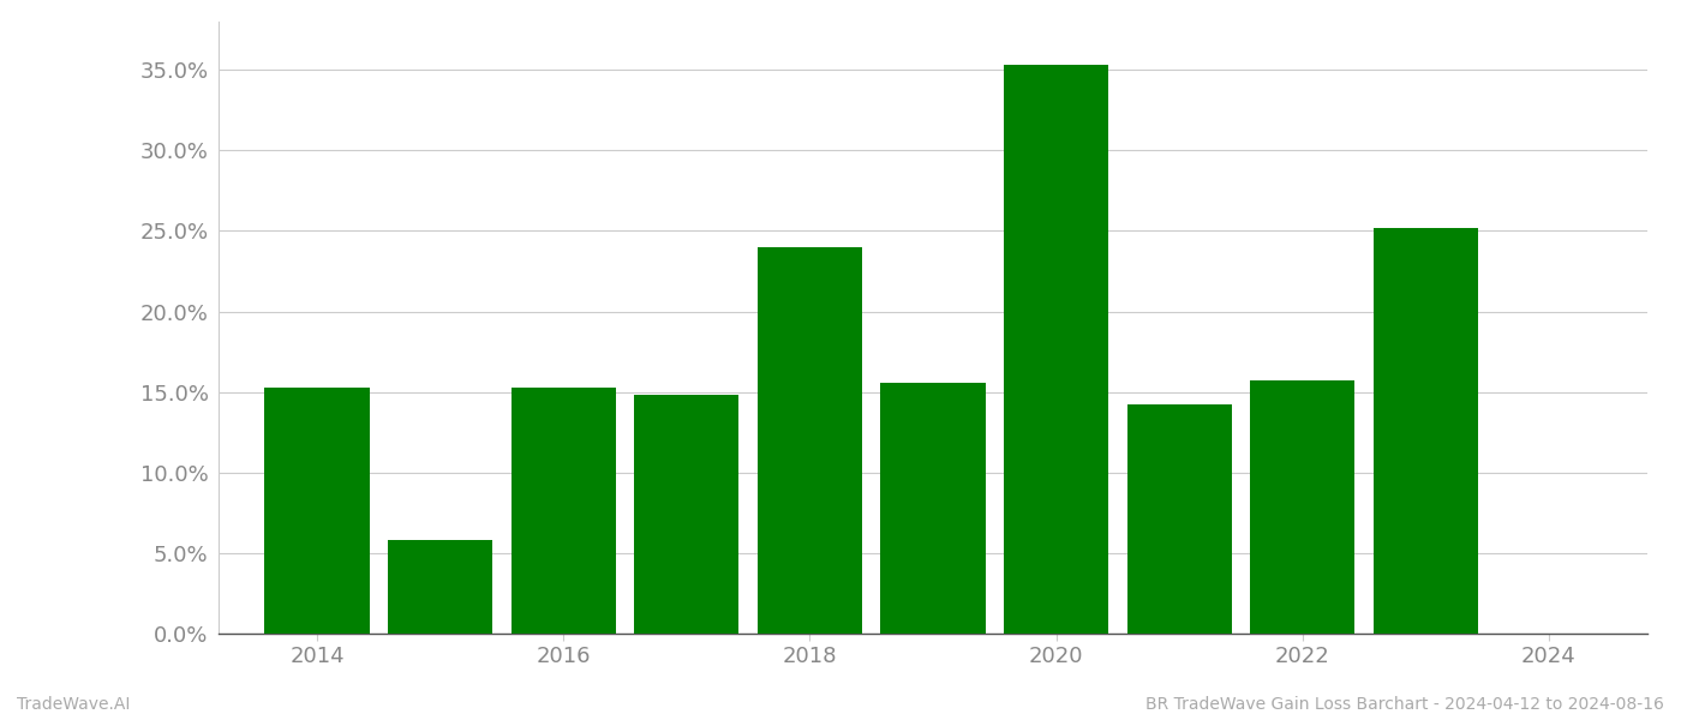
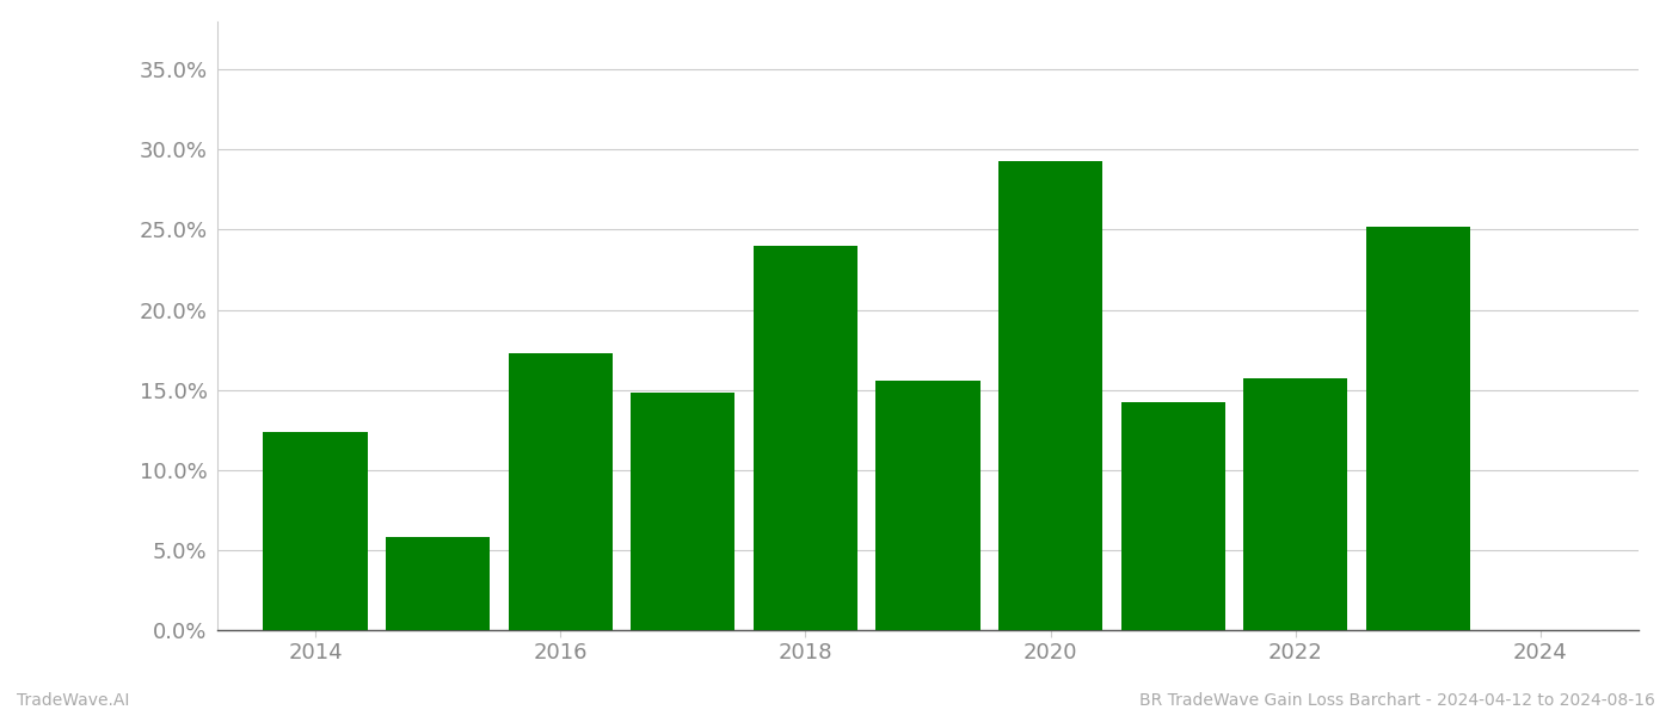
2014: 15.3% -> 12.4%
2016: 15.3% -> 17.3%
2020: 35.3% -> 29.3%
